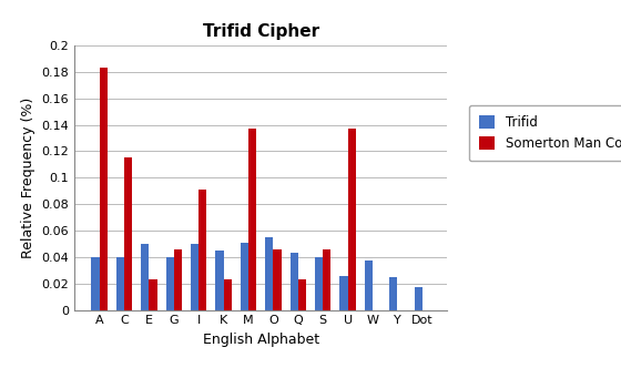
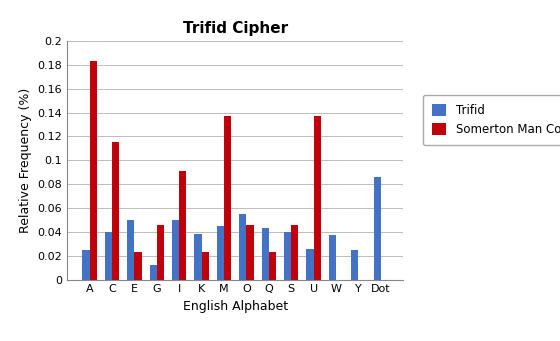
Trifid/A: 0.040 -> 0.025
Trifid/G: 0.040 -> 0.012
Trifid/K: 0.045 -> 0.038
Trifid/M: 0.051 -> 0.045
Trifid/Dot: 0.017 -> 0.086
